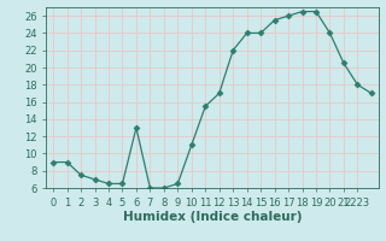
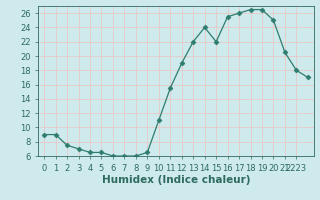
6: 13.0 -> 6.0
12: 17.0 -> 19.0
15: 24.0 -> 22.0
20: 24.0 -> 25.0
